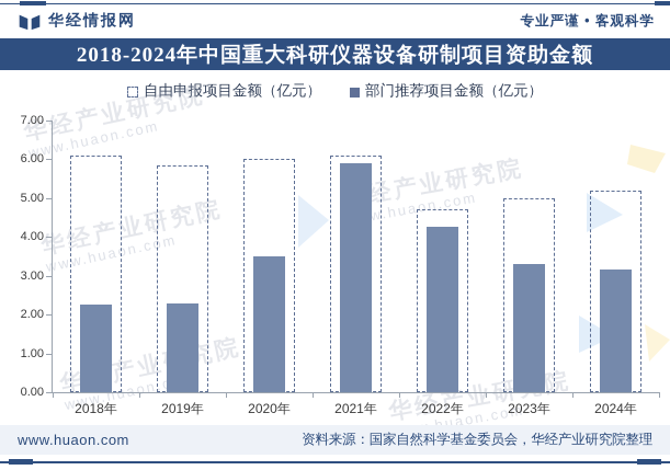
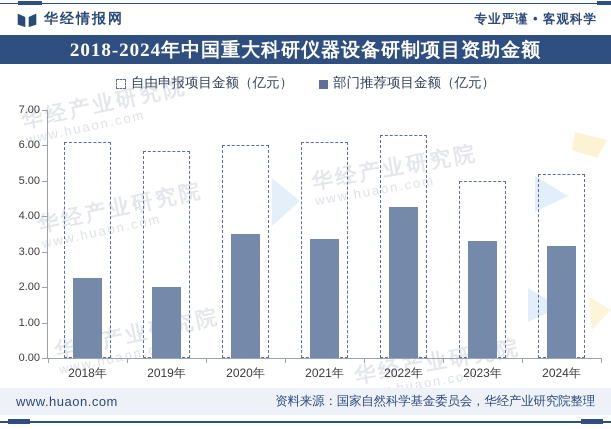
部门推荐项目金额（亿元）/2019年: 2.3 -> 2.0
部门推荐项目金额（亿元）/2021年: 5.9 -> 3.4
自由申报项目金额（亿元）/2022年: 4.7 -> 6.3
